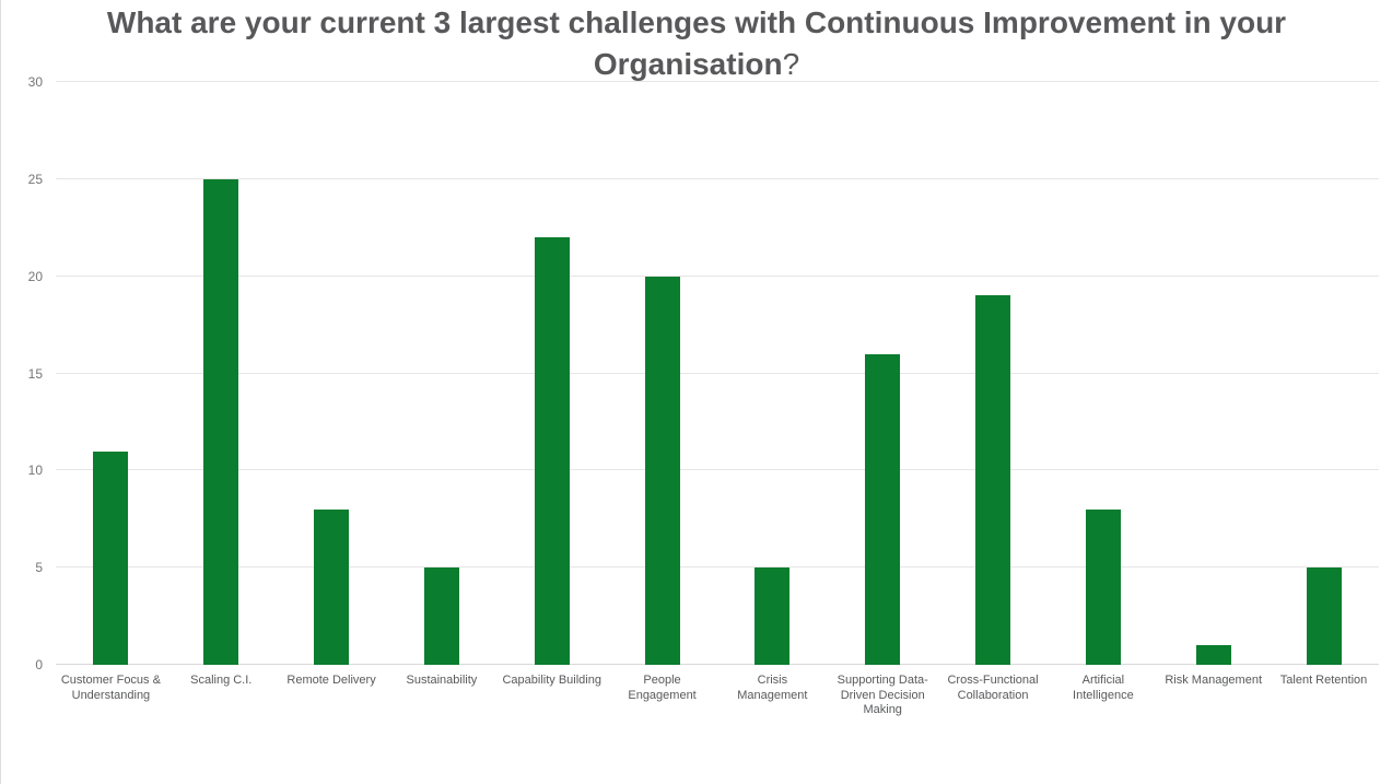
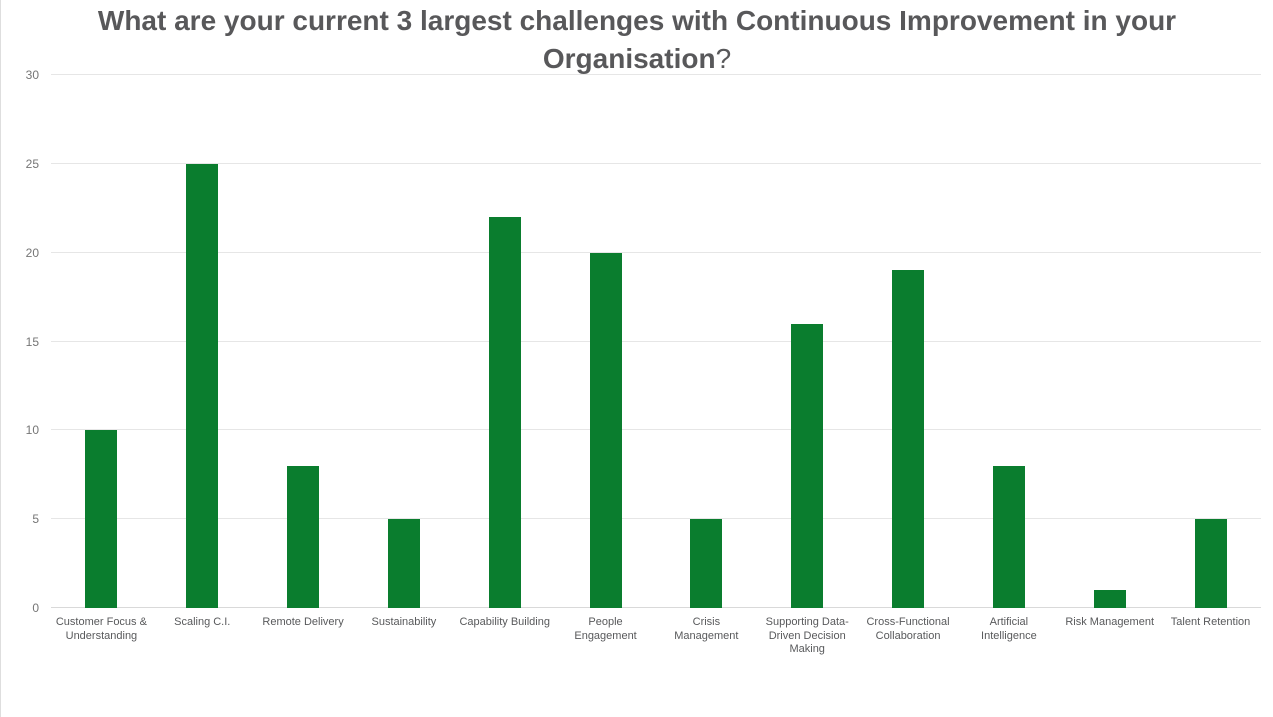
Customer Focus & Understanding: 11 -> 10
